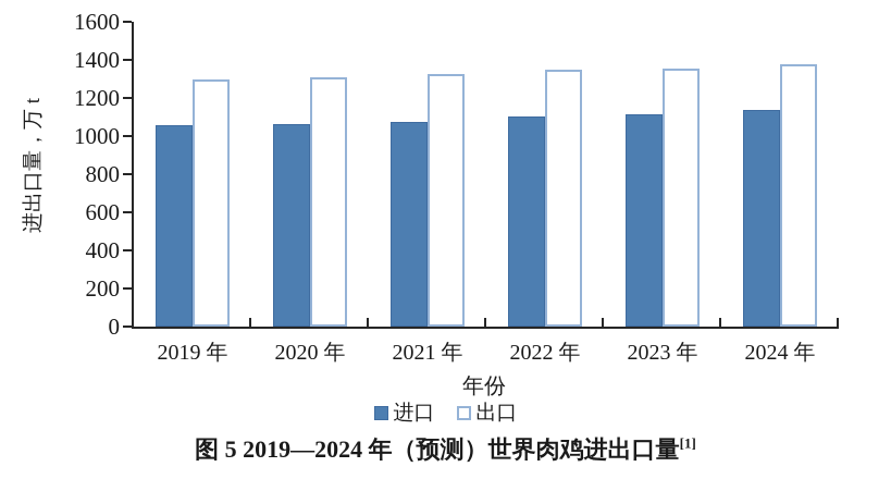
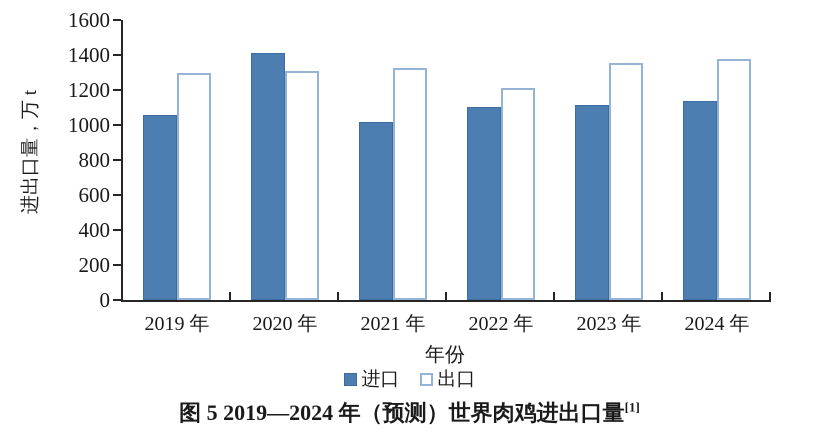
进口/2020 年: 1060 -> 1410
进口/2021 年: 1080 -> 1020
出口/2022 年: 1350 -> 1210
